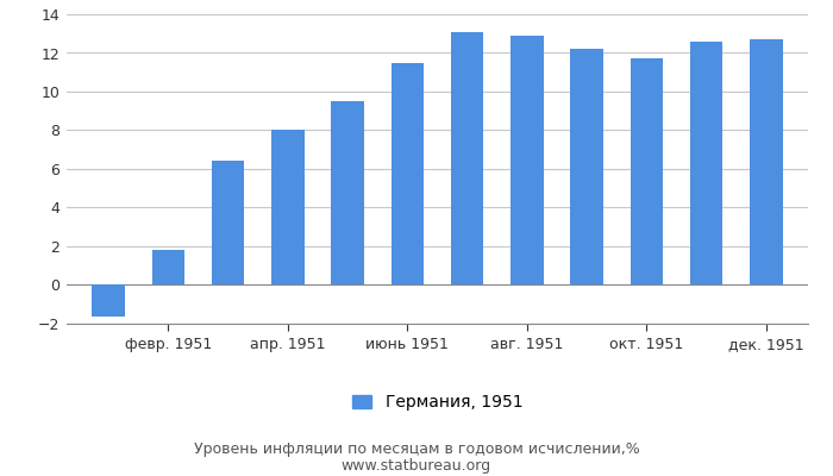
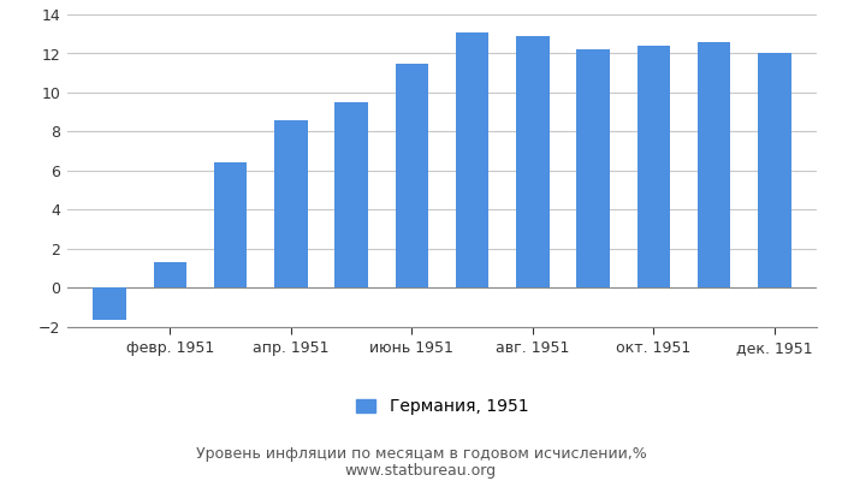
февр. 1951: 1.8 -> 1.3
апр. 1951: 8.0 -> 8.6
окт. 1951: 11.7 -> 12.4
дек. 1951: 12.7 -> 12.0
